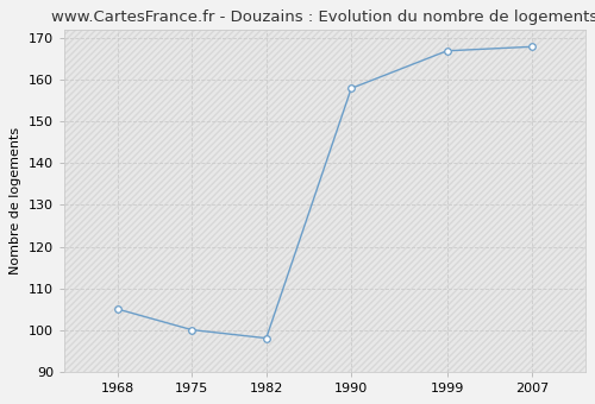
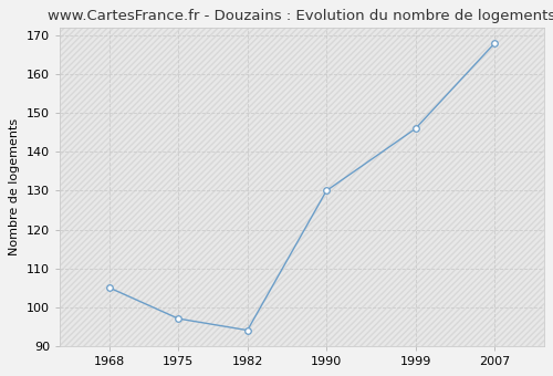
1975: 100 -> 97
1982: 98 -> 94
1990: 158 -> 130
1999: 167 -> 146
